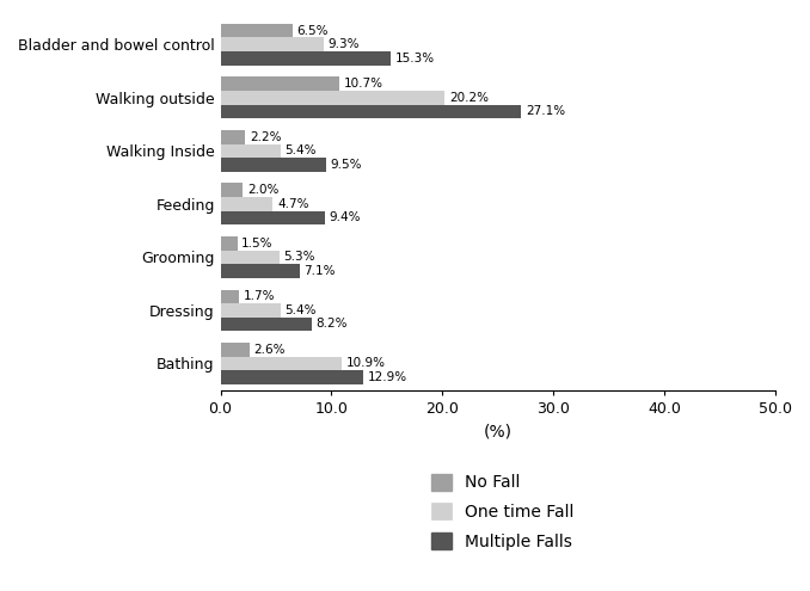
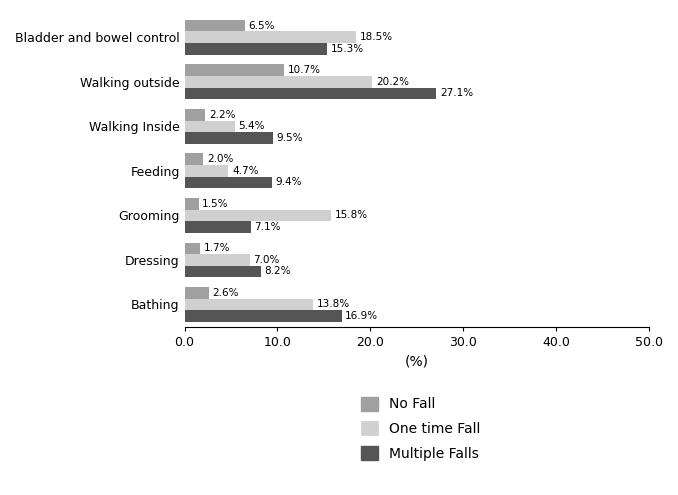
One time Fall/Bladder and bowel control: 9.3% -> 18.5%
One time Fall/Grooming: 5.3% -> 15.8%
One time Fall/Dressing: 5.4% -> 7.0%
One time Fall/Bathing: 10.9% -> 13.8%
Multiple Falls/Bathing: 12.9% -> 16.9%
